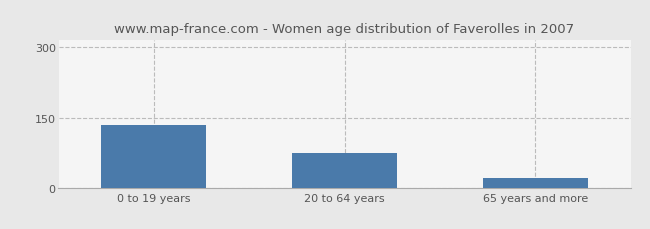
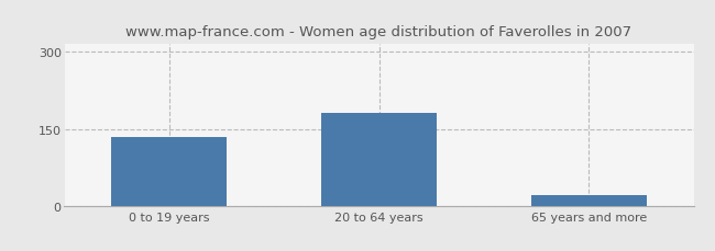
20 to 64 years: 75 -> 181
